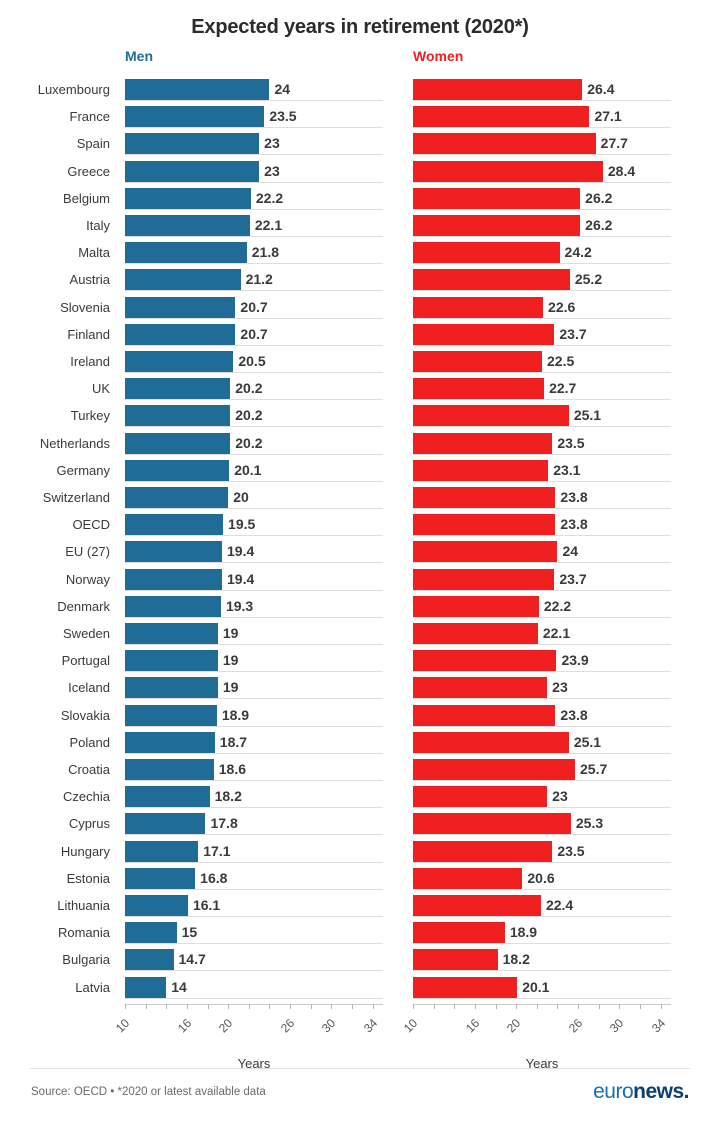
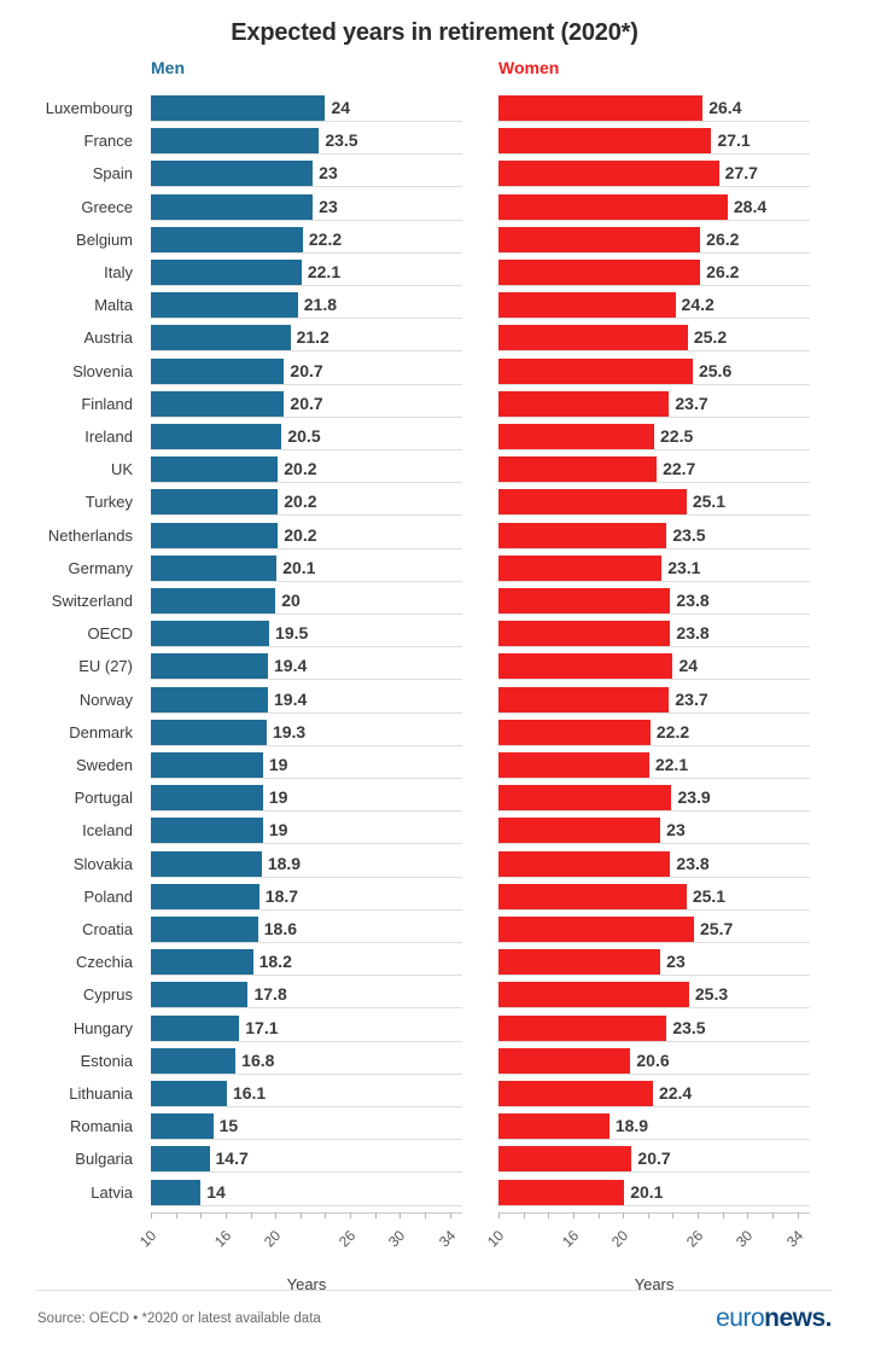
Women/Slovenia: 22.6 -> 25.6
Women/Bulgaria: 18.2 -> 20.7
